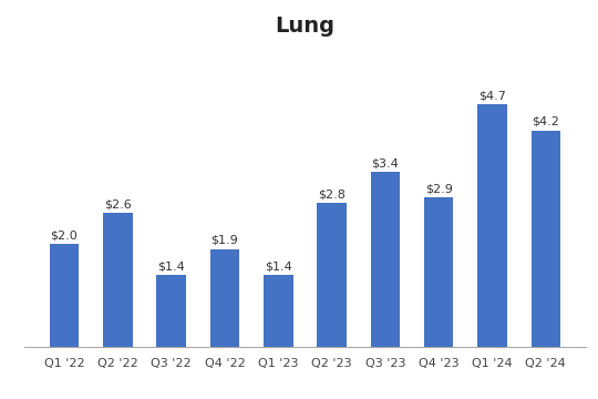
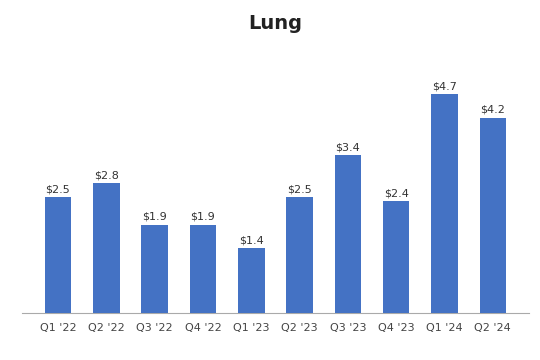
Q1 '22: $2.0 -> $2.5
Q2 '22: $2.6 -> $2.8
Q3 '22: $1.4 -> $1.9
Q2 '23: $2.8 -> $2.5
Q4 '23: $2.9 -> $2.4
